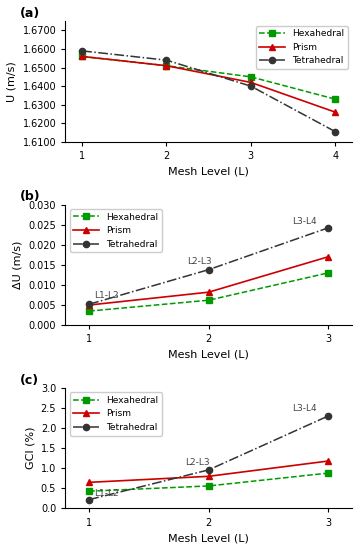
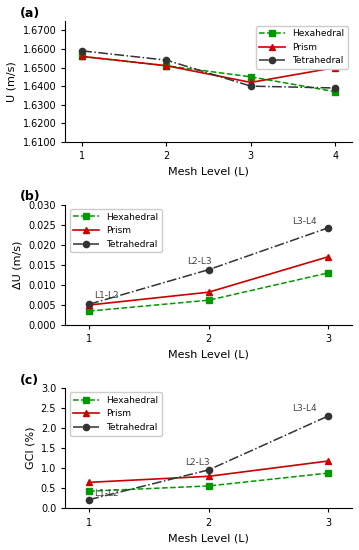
Hexahedral/4: 1.633 -> 1.637
Prism/4: 1.626 -> 1.650
Tetrahedral/4: 1.615 -> 1.639
